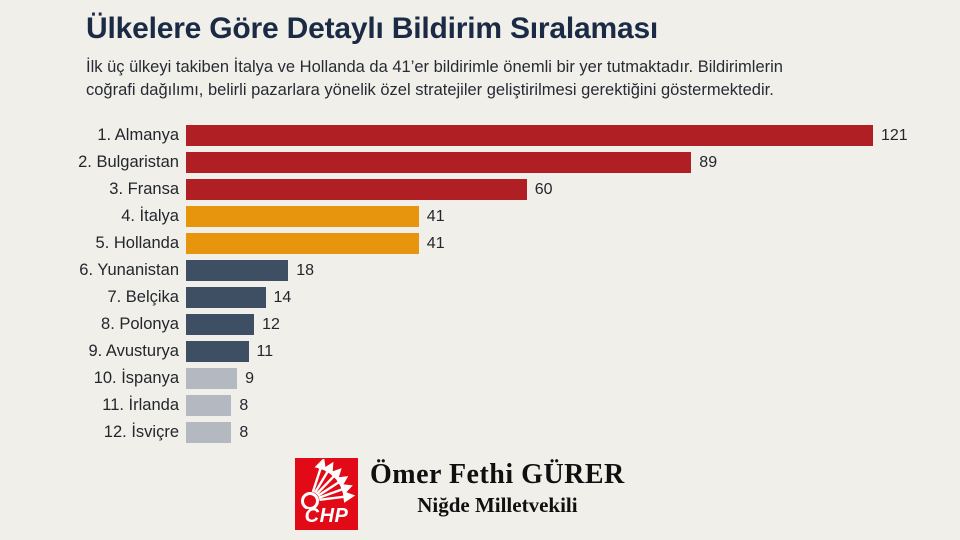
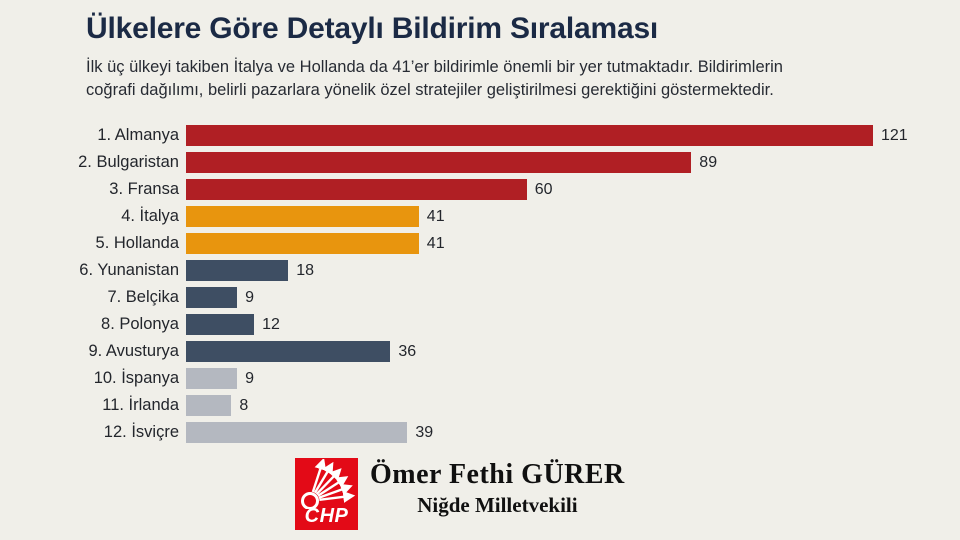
7. Belçika: 14 -> 9
9. Avusturya: 11 -> 36
12. İsviçre: 8 -> 39
